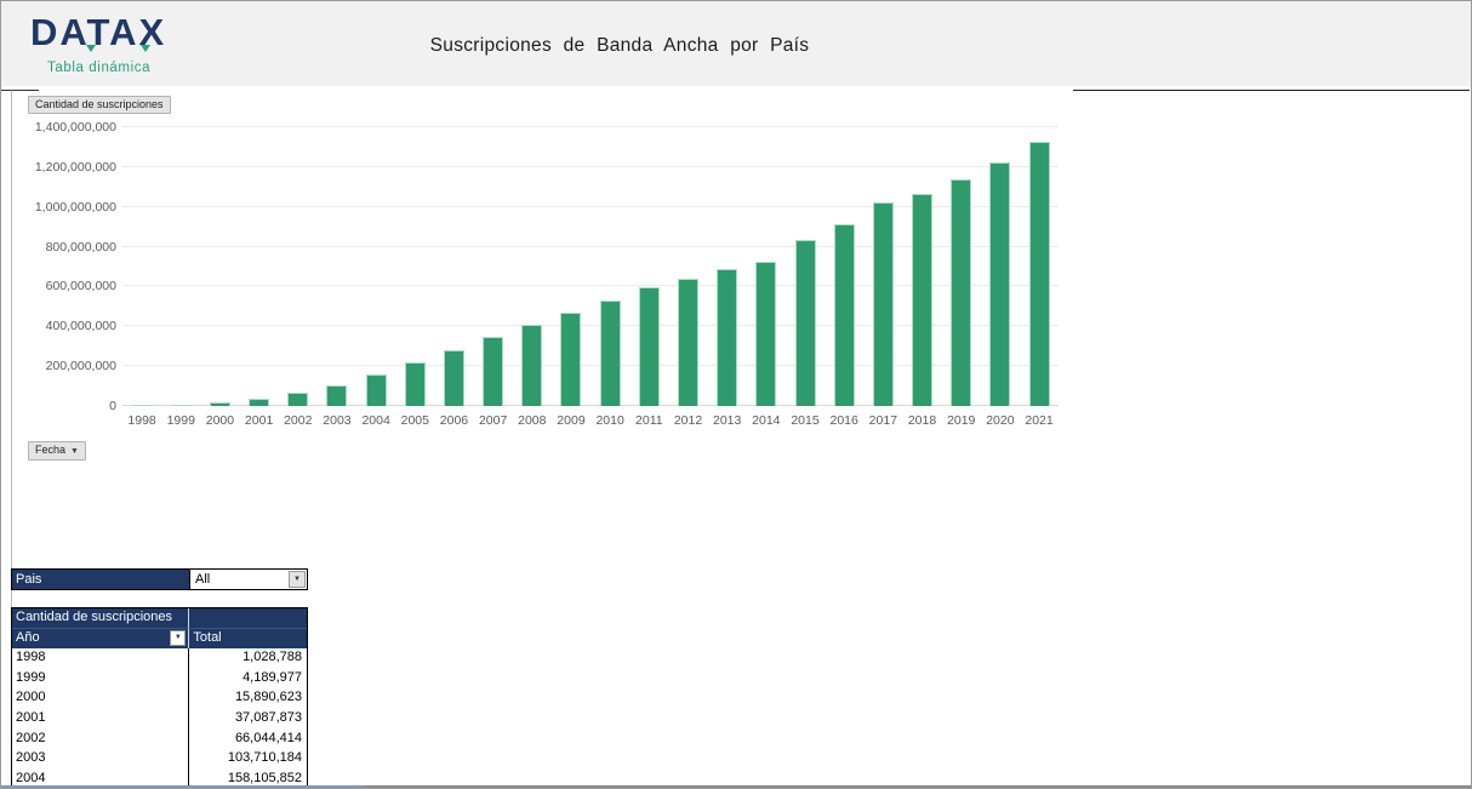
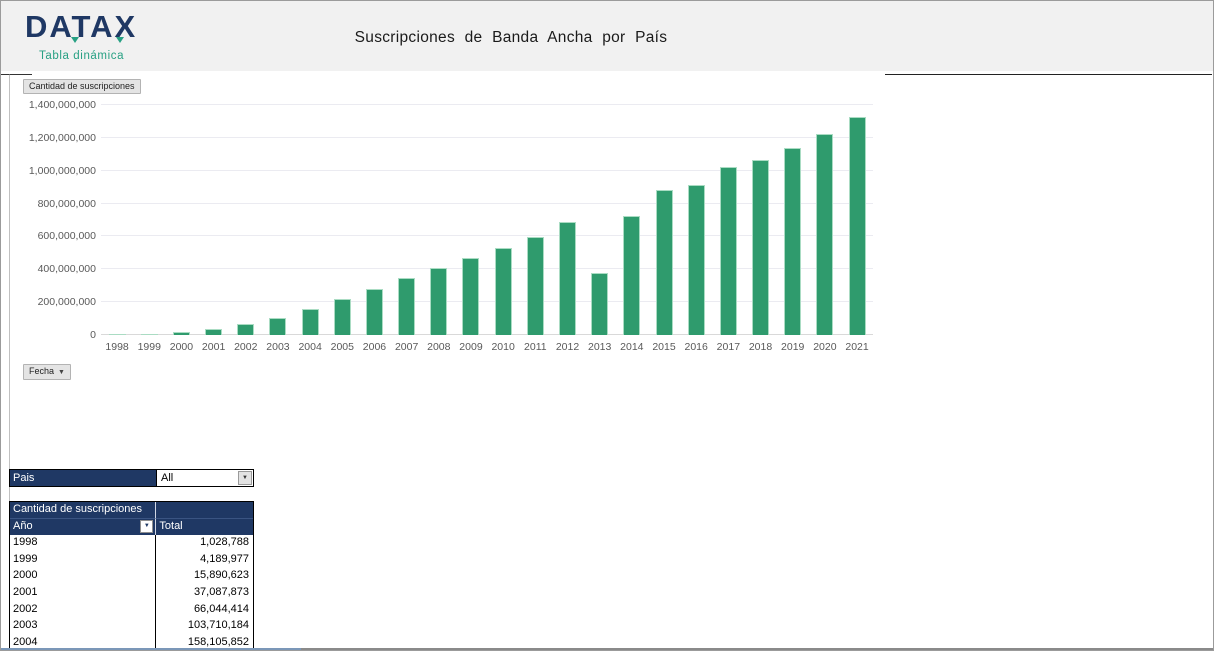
2012: 640000000 -> 690000000
2013: 690000000 -> 380000000
2015: 840000000 -> 880000000
